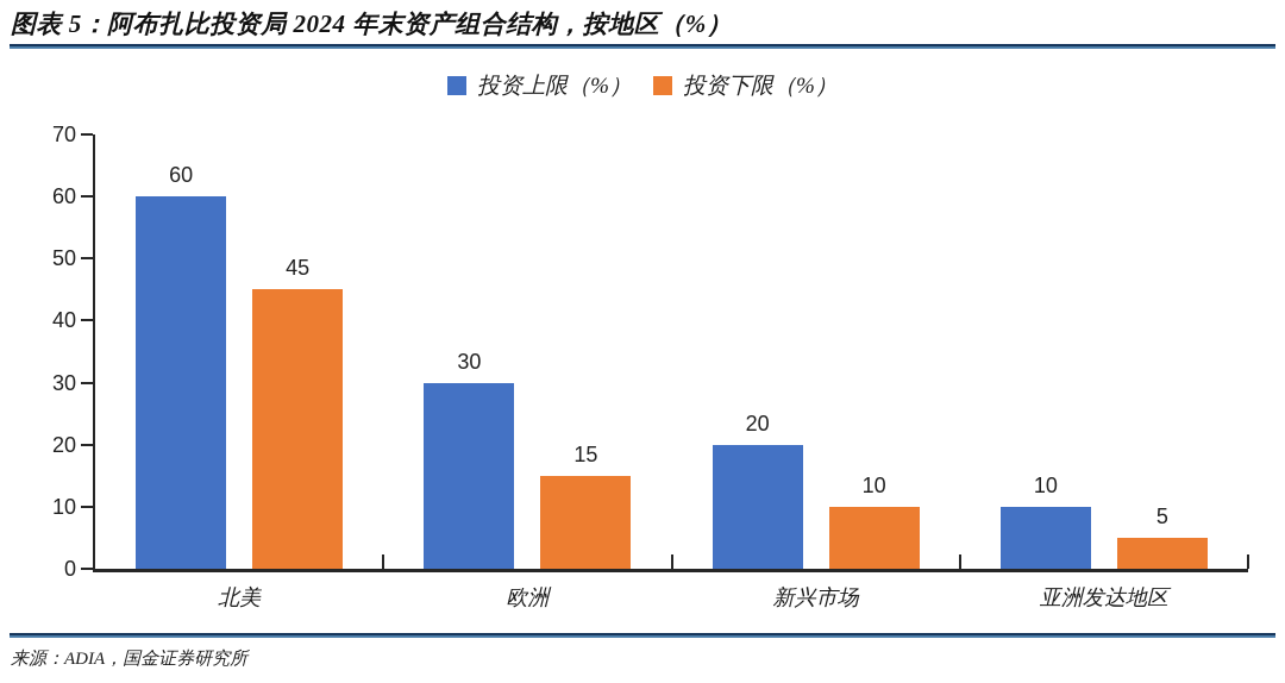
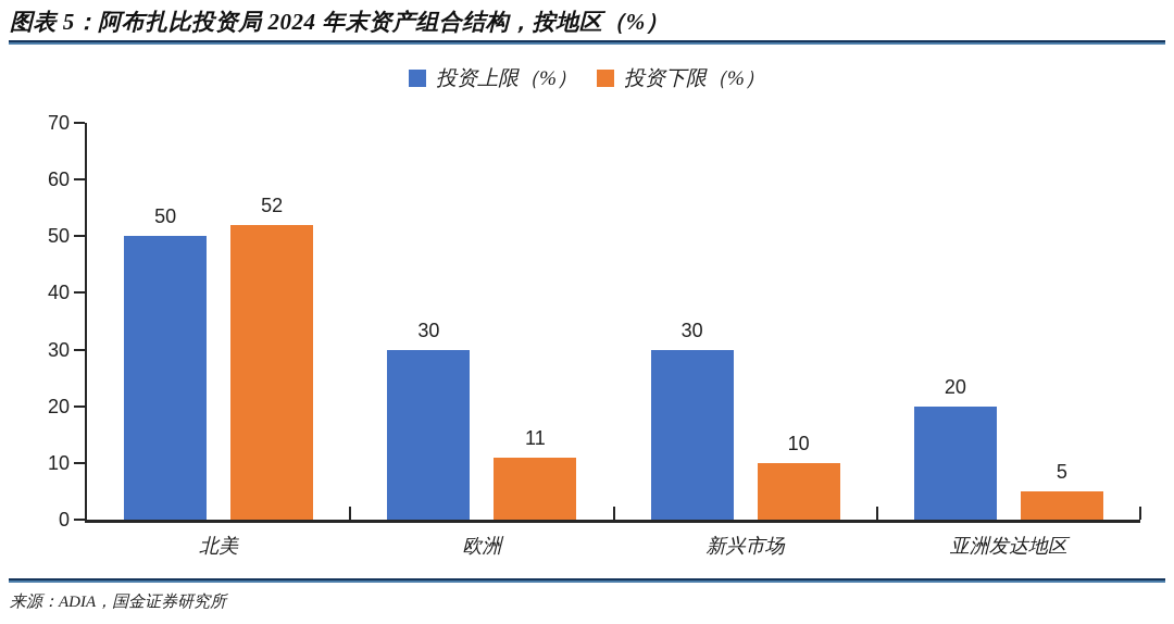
投资上限（%）/北美: 60 -> 50
投资下限（%）/北美: 45 -> 52
投资下限（%）/欧洲: 15 -> 11
投资上限（%）/新兴市场: 20 -> 30
投资上限（%）/亚洲发达地区: 10 -> 20
